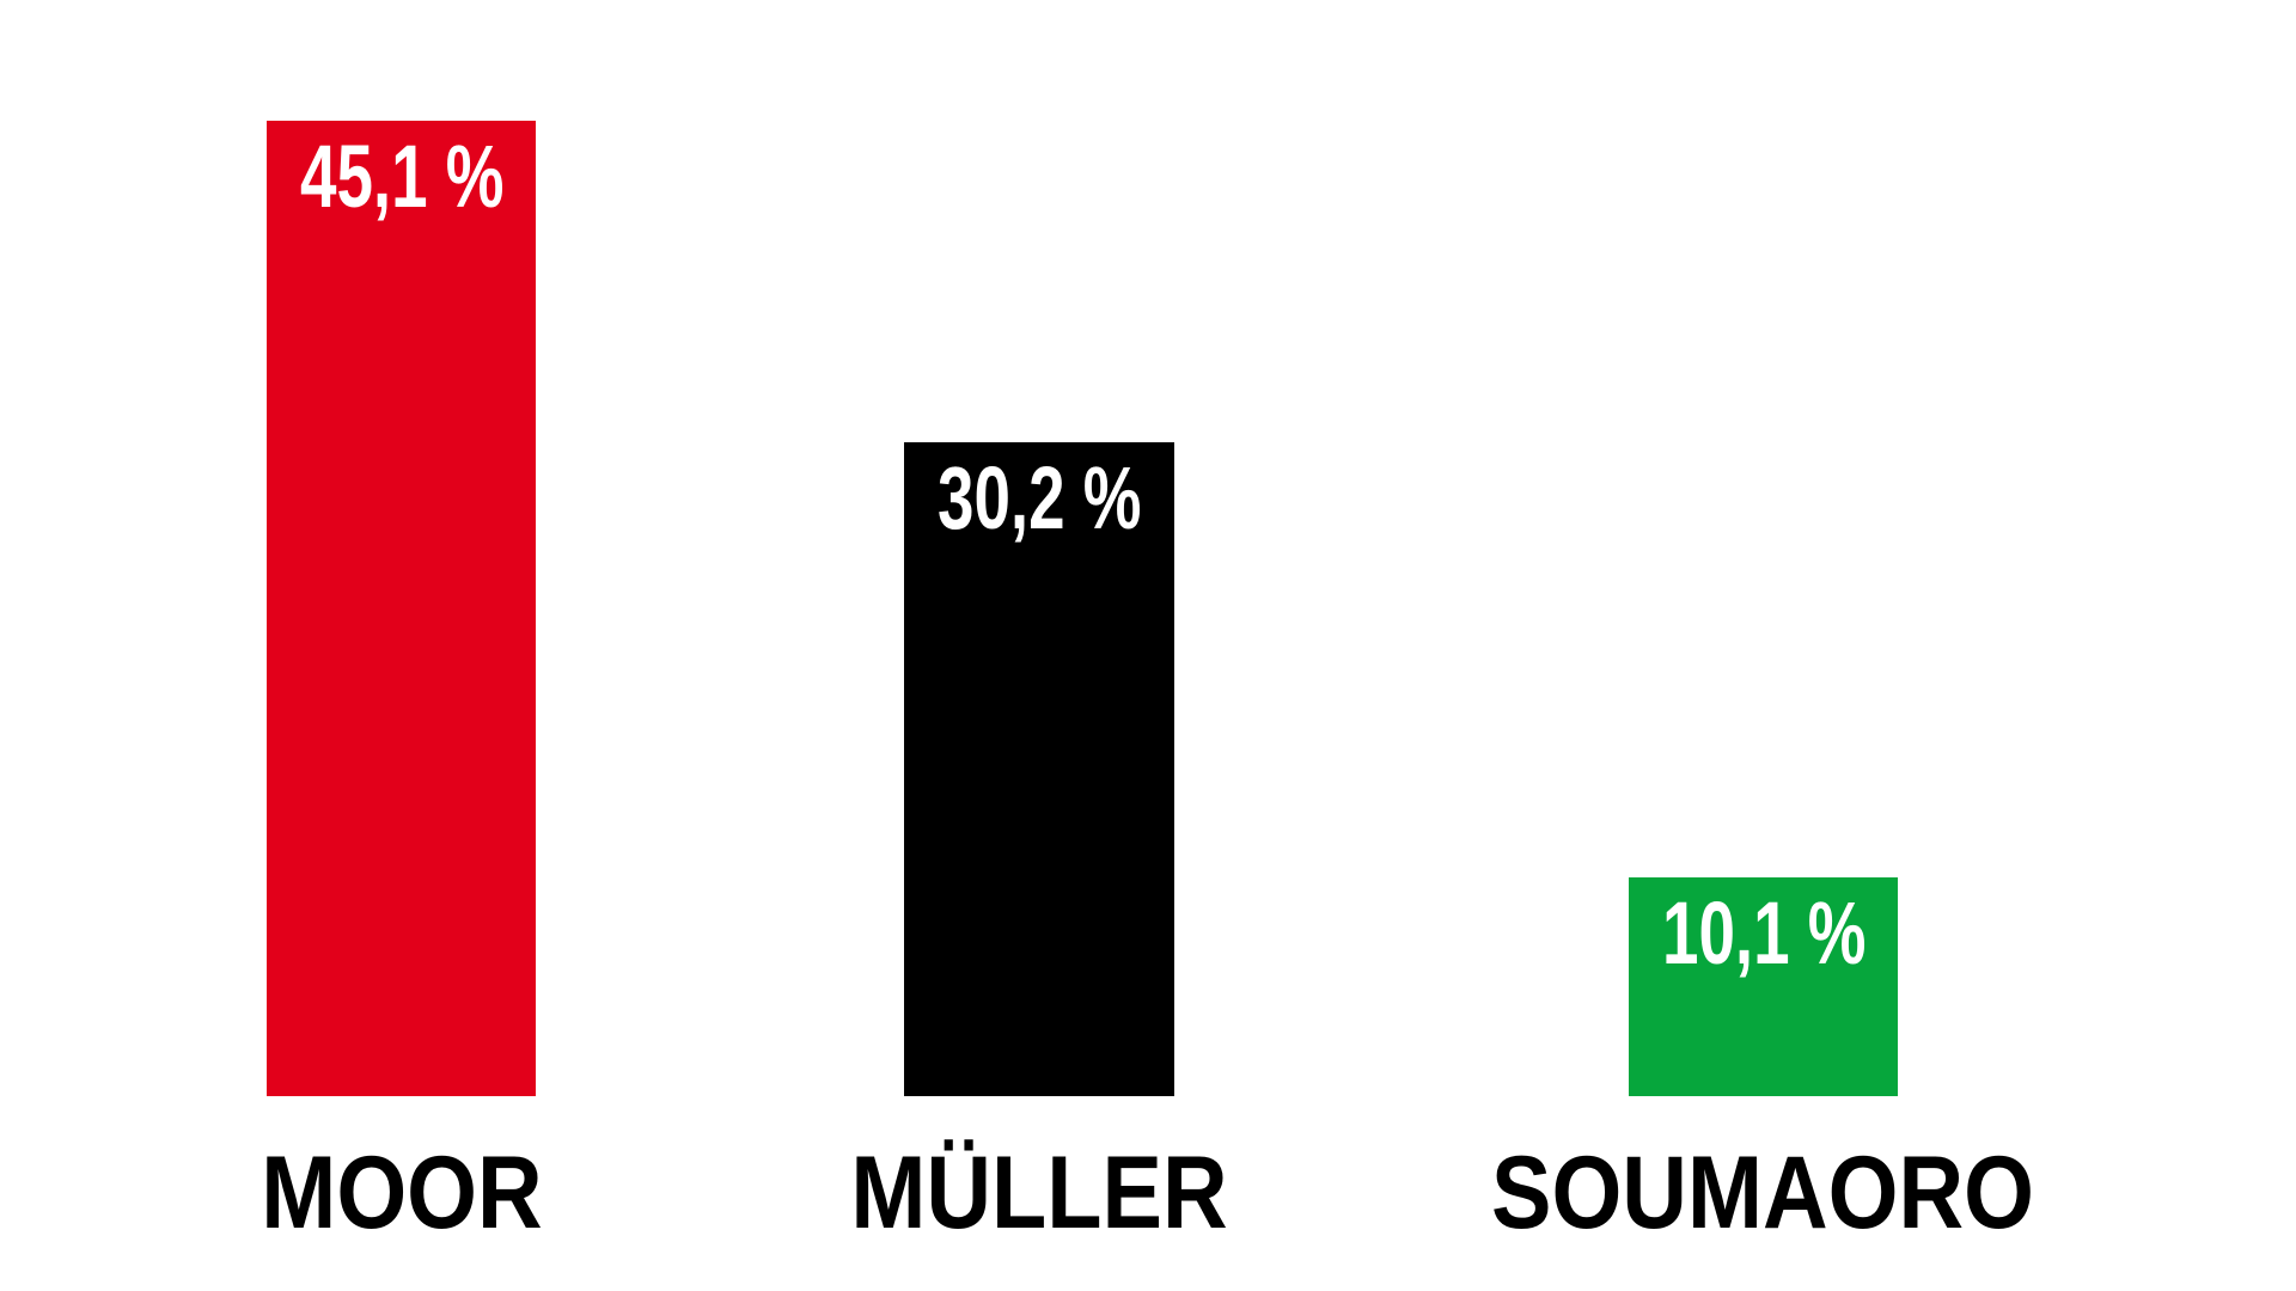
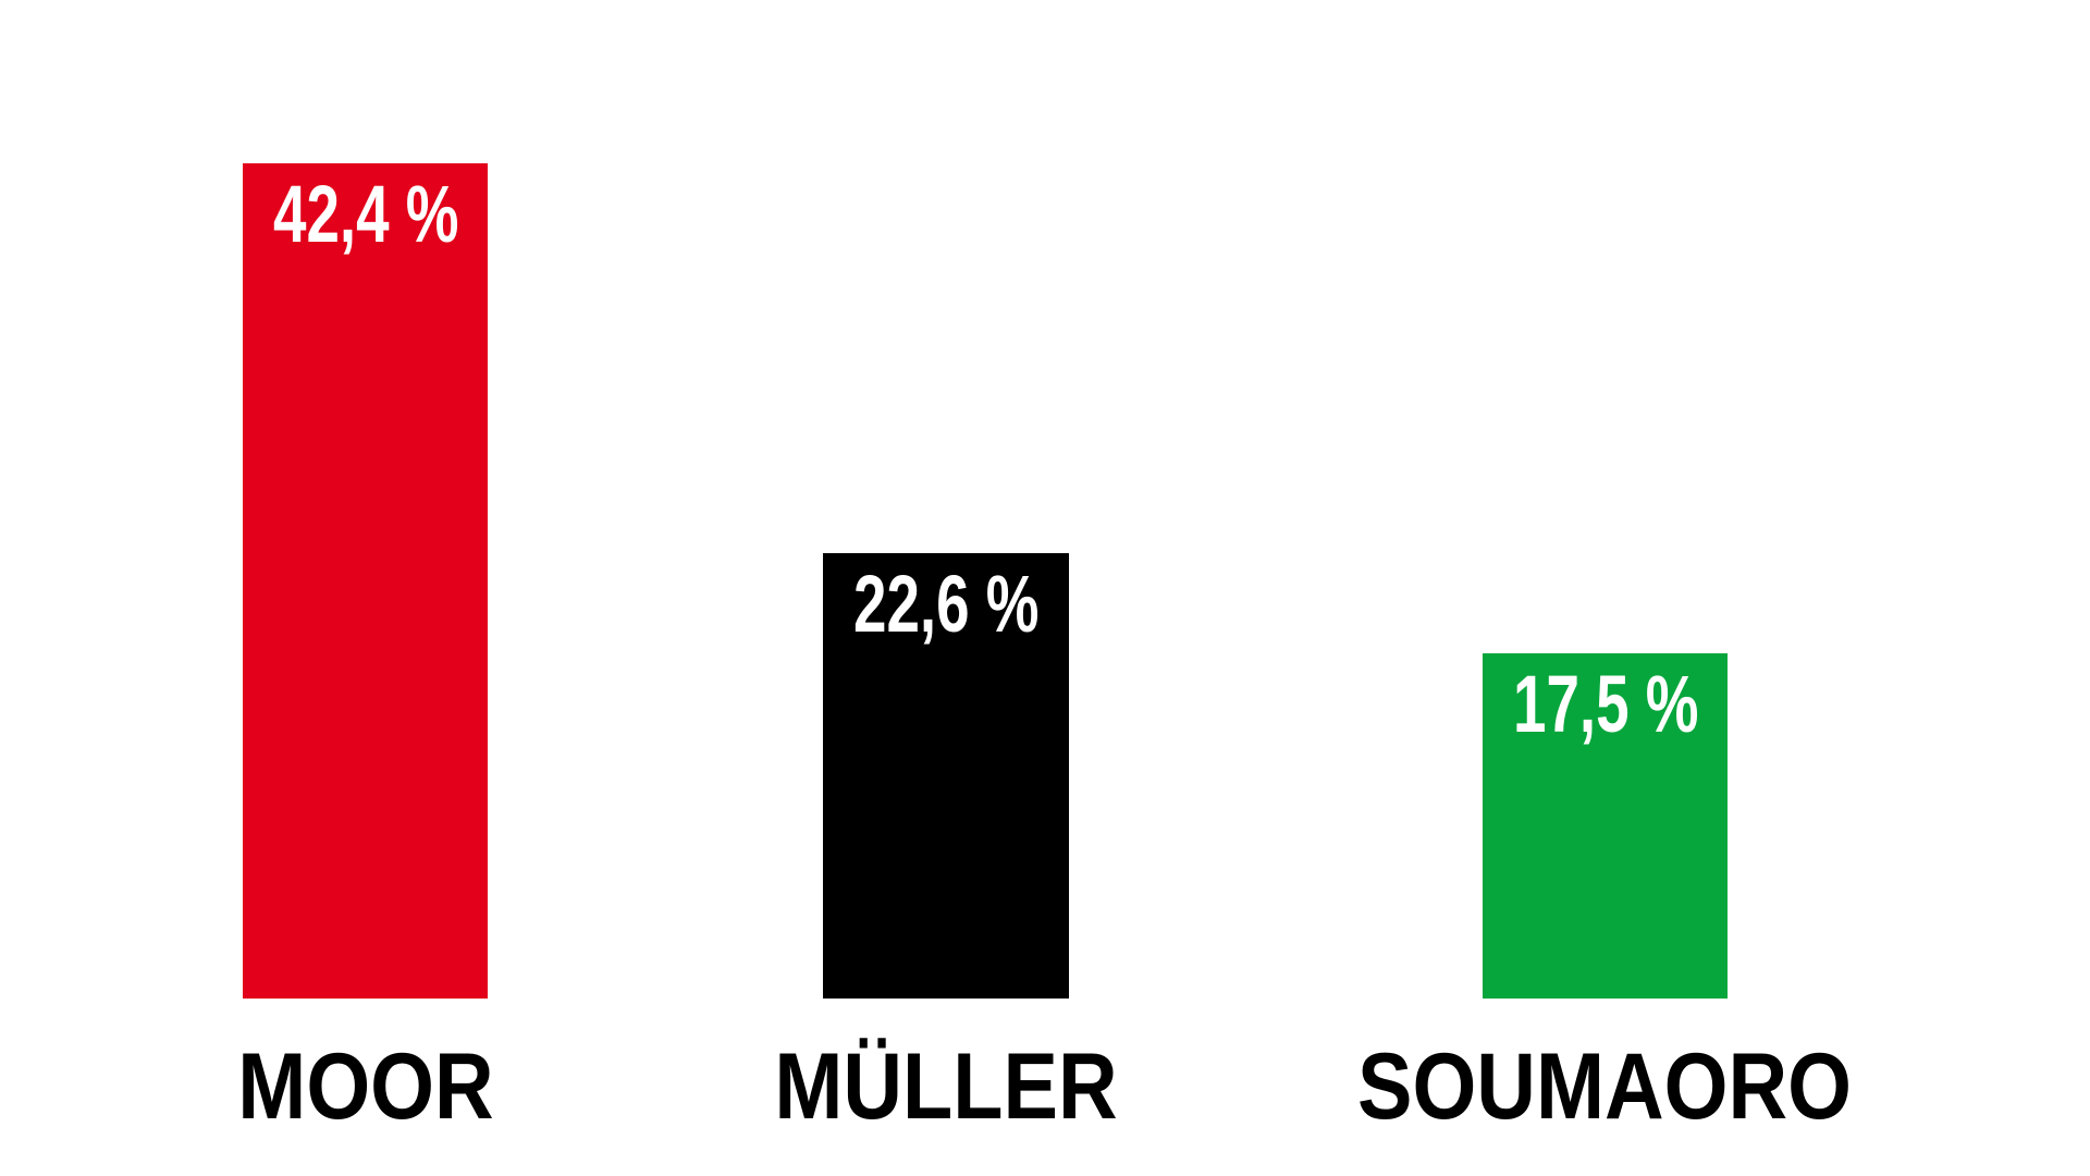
MOOR: 45,1 -> 42,4
MÜLLER: 30,2 -> 22,6
SOUMAORO: 10,1 -> 17,5
